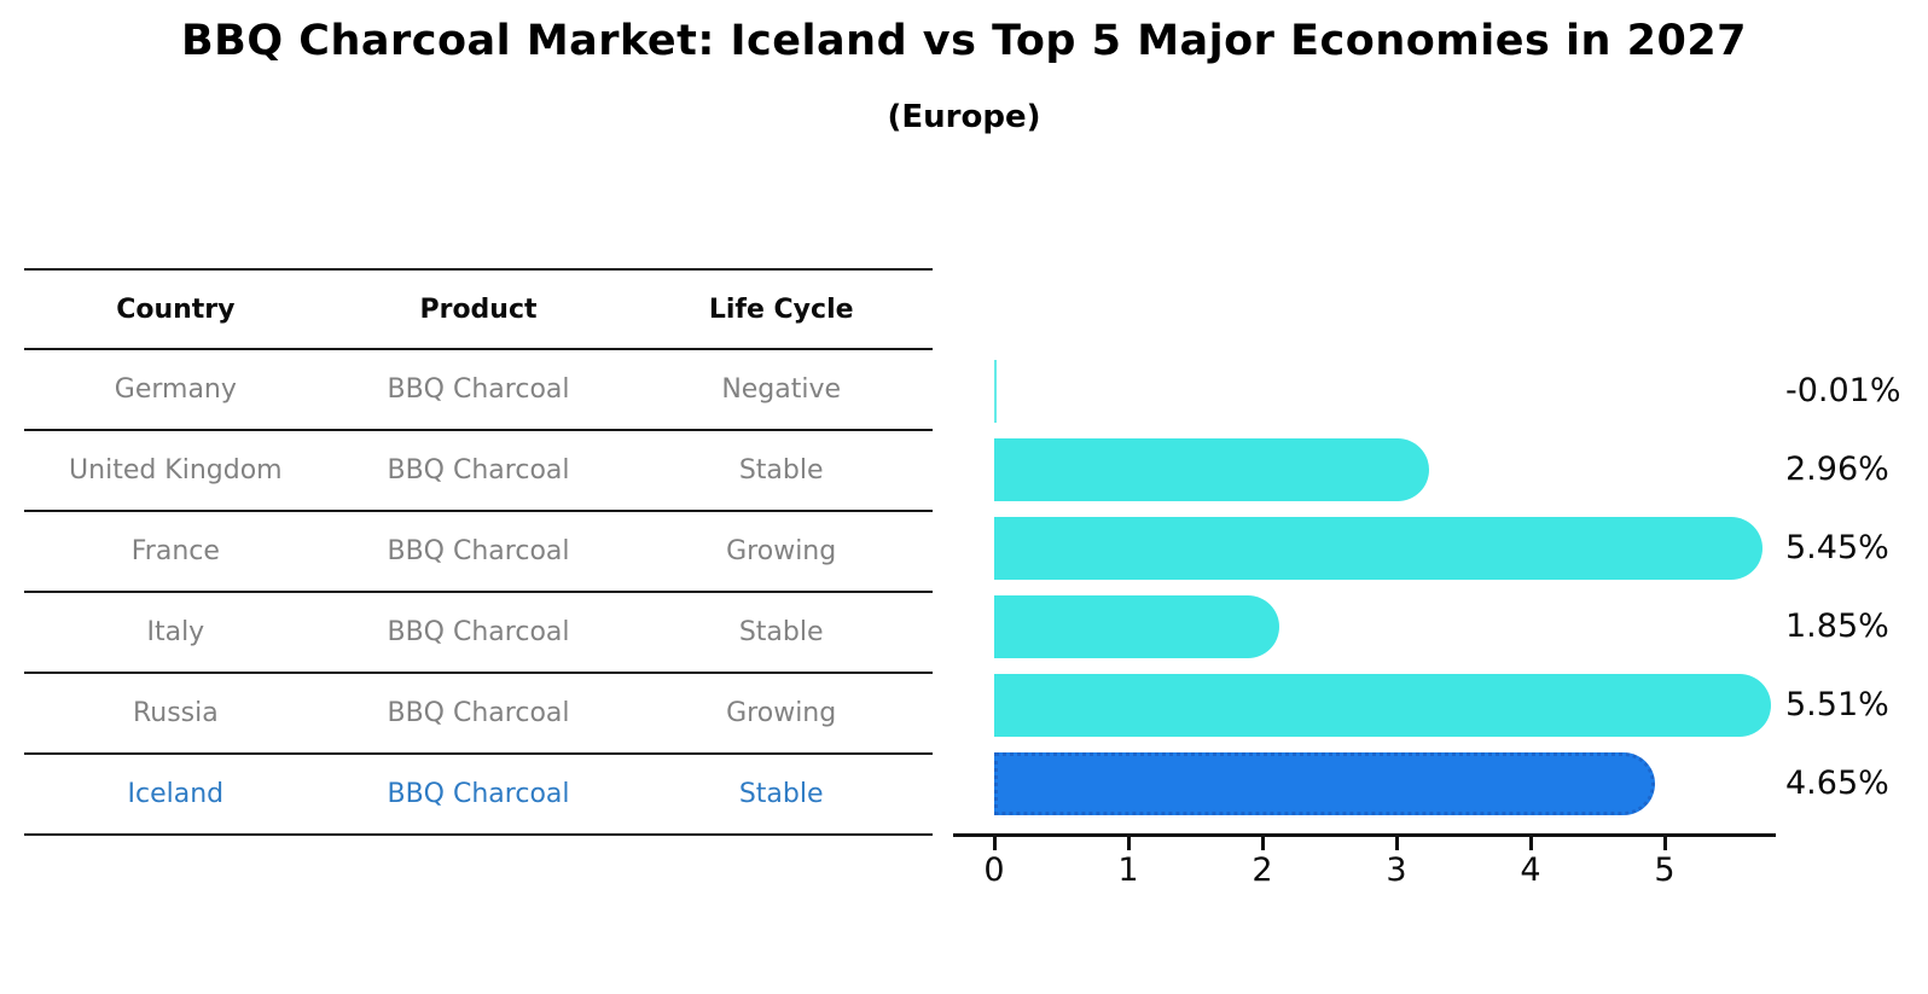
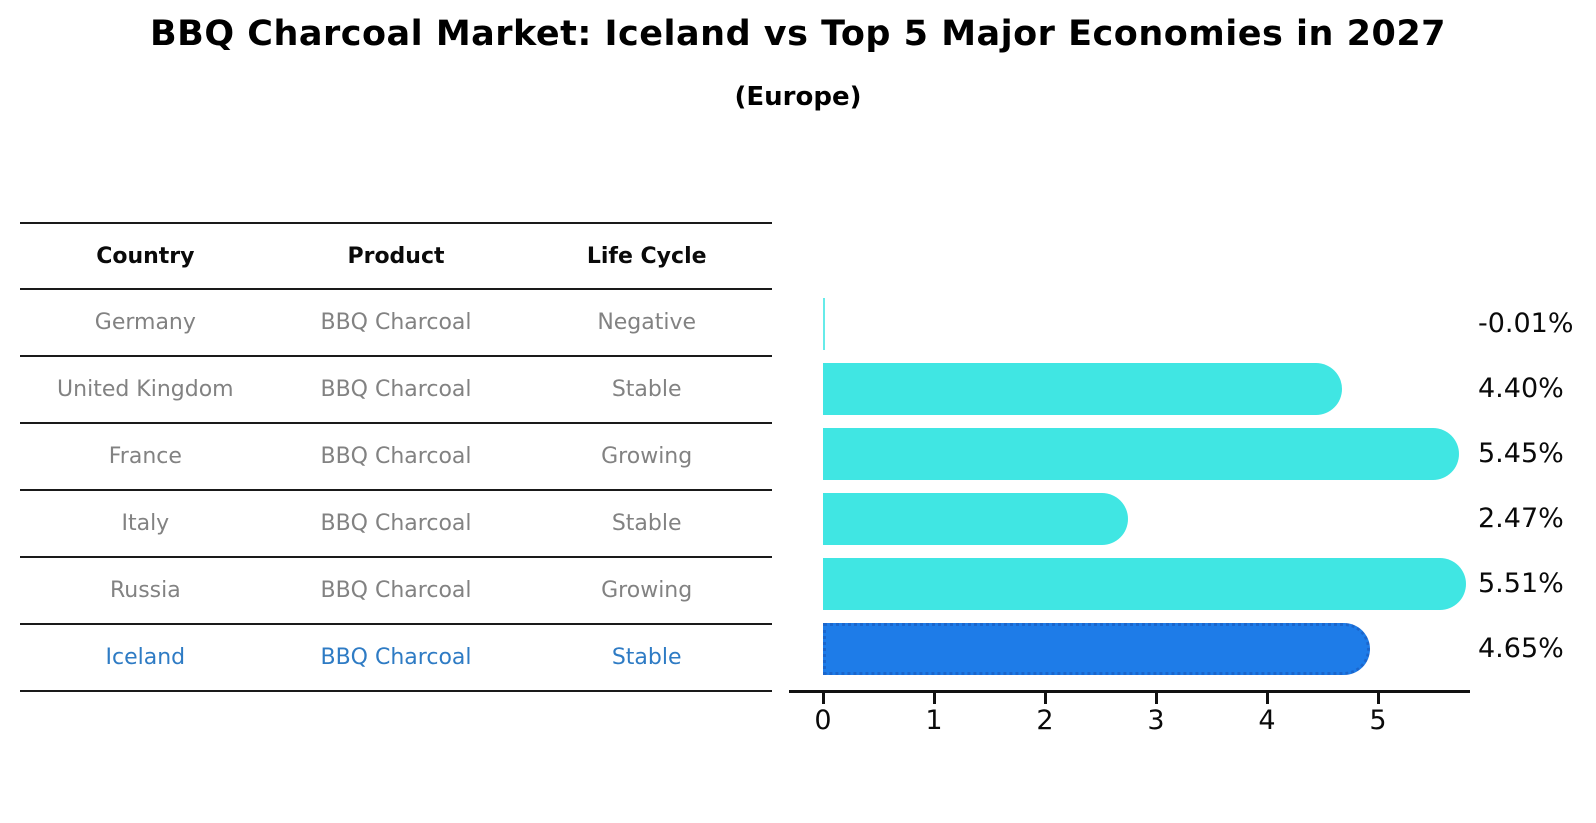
United Kingdom: 2.96% -> 4.40%
Italy: 1.85% -> 2.47%
